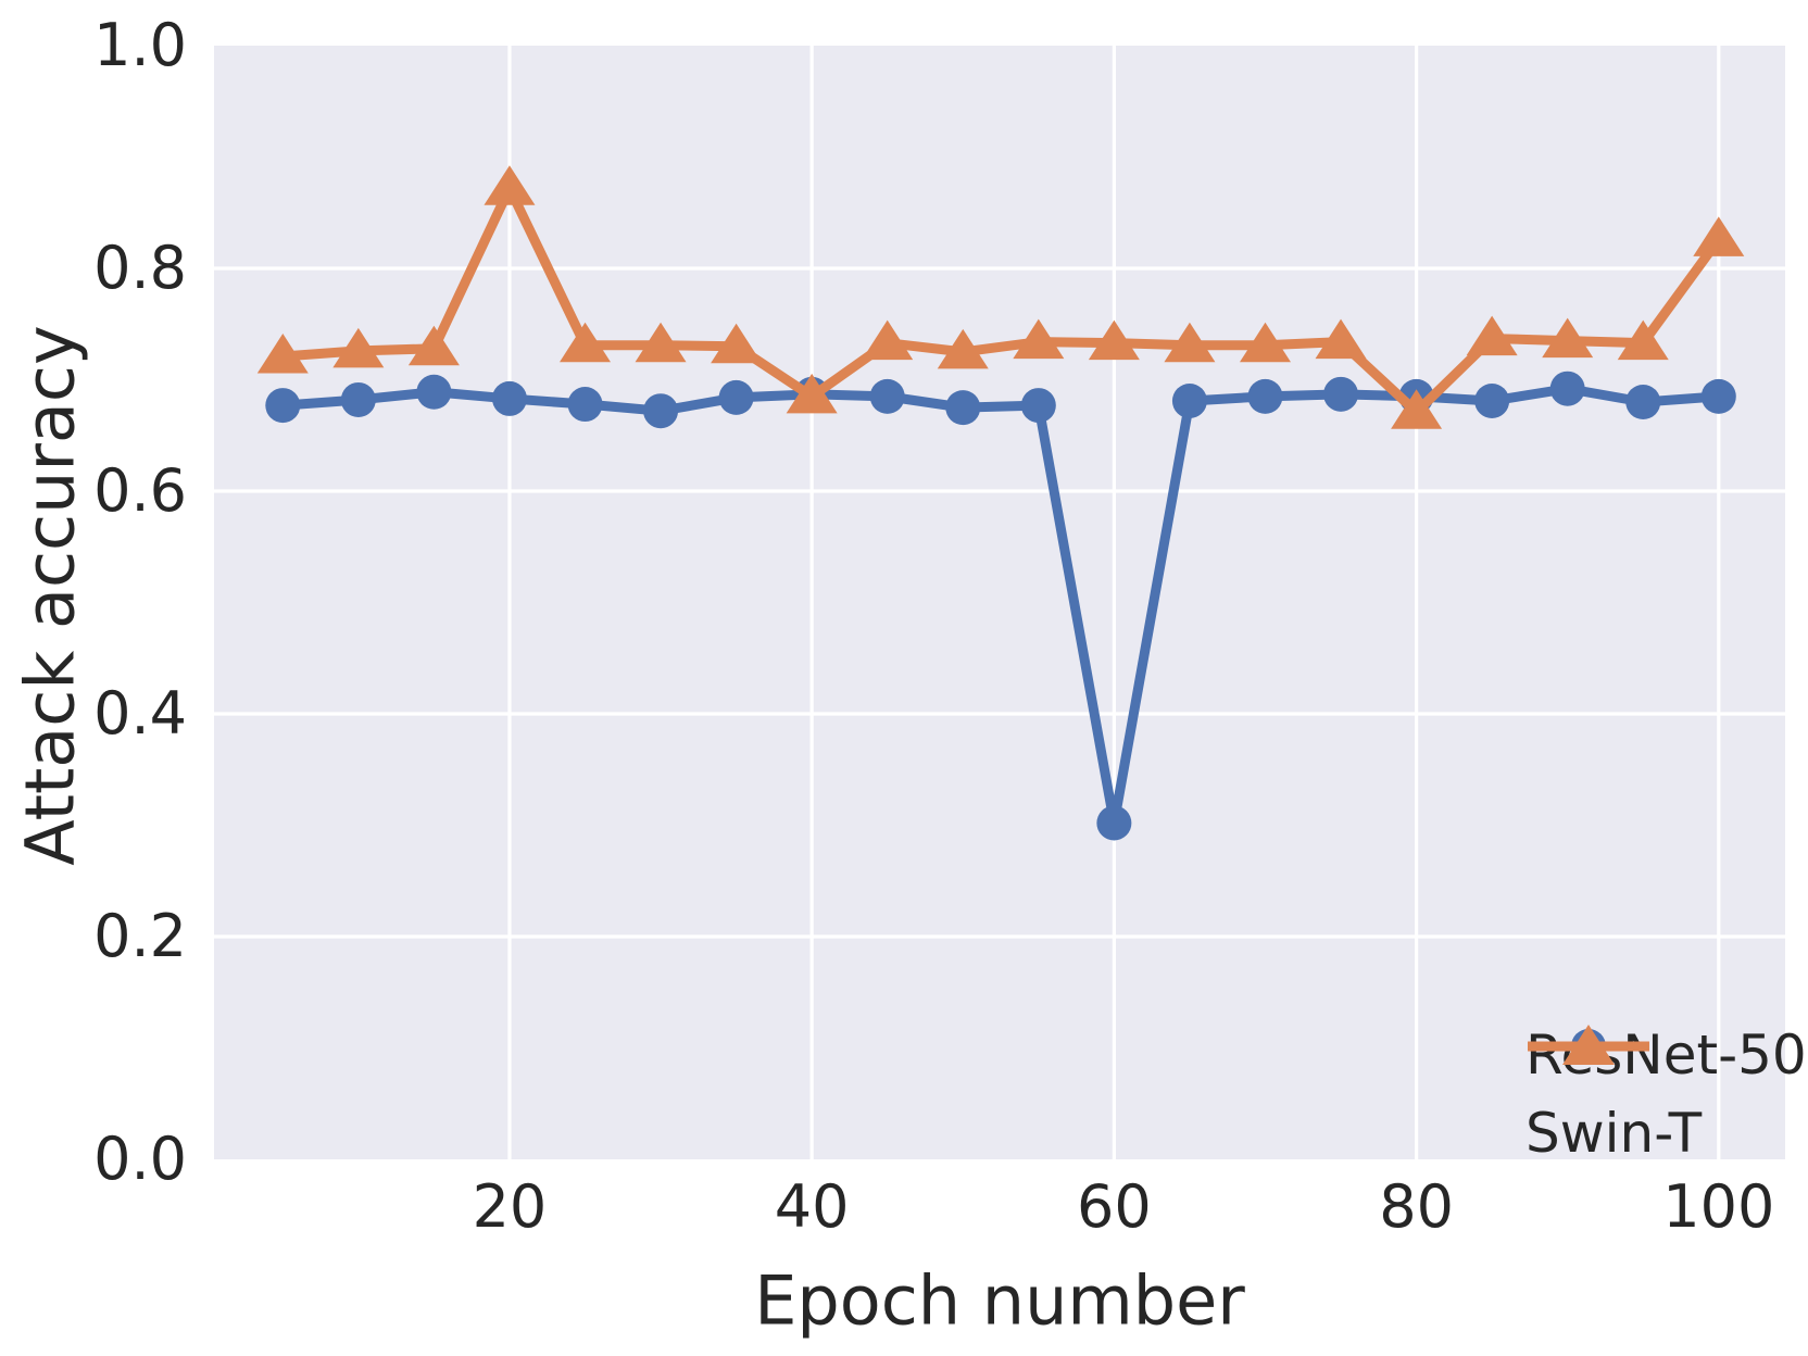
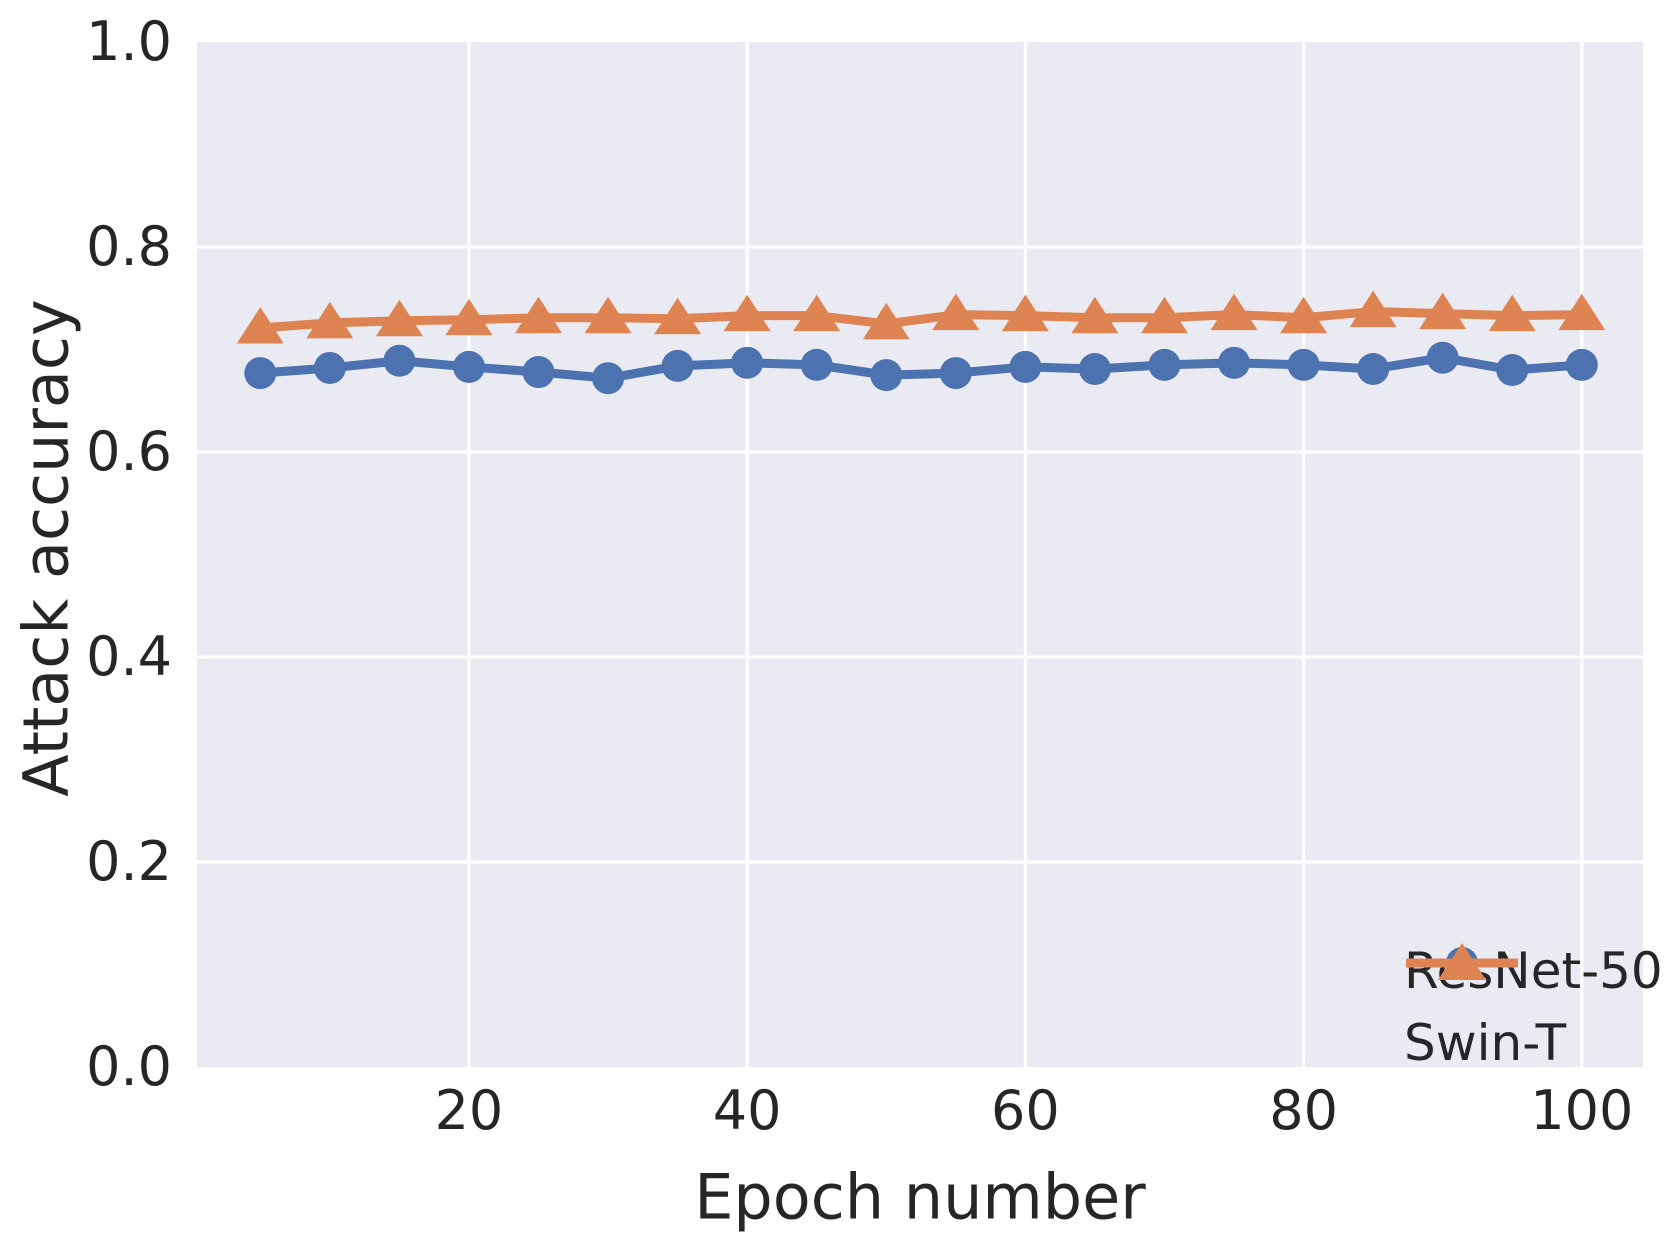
Swin-T/20: 0.872 -> 0.729
Swin-T/40: 0.685 -> 0.733
ResNet-50/60: 0.302 -> 0.683
Swin-T/80: 0.671 -> 0.731
Swin-T/100: 0.826 -> 0.734
